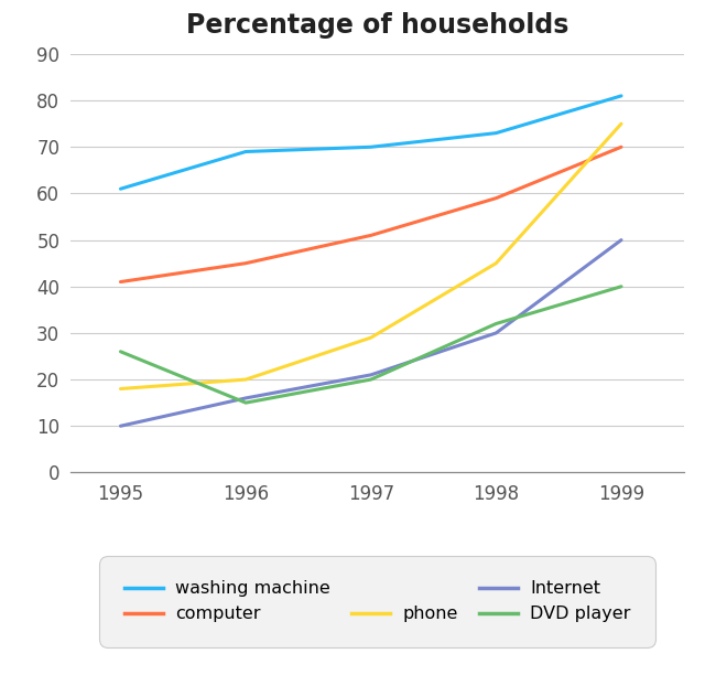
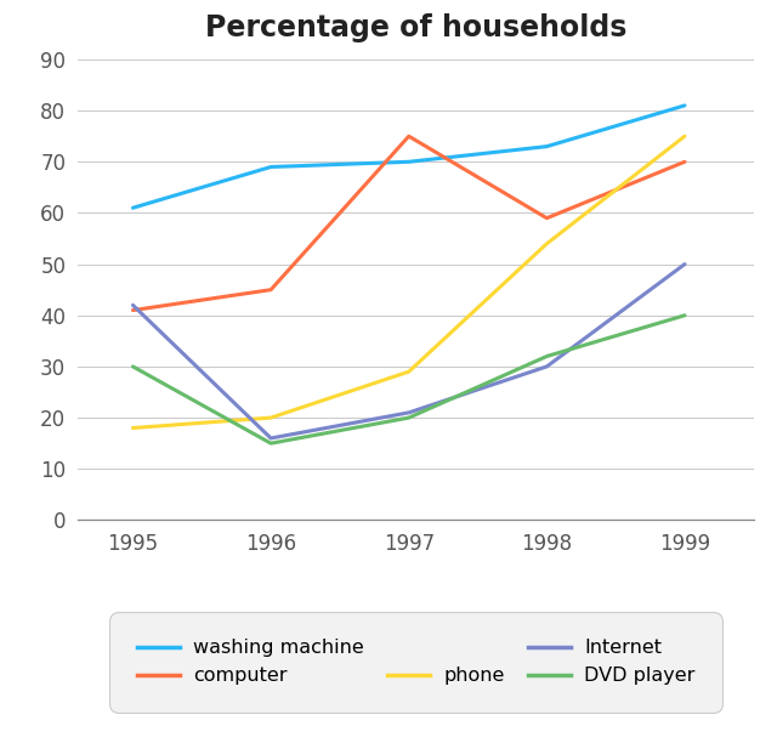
Internet/1995: 10 -> 42
DVD player/1995: 26 -> 30
computer/1997: 51 -> 75
phone/1998: 45 -> 54
